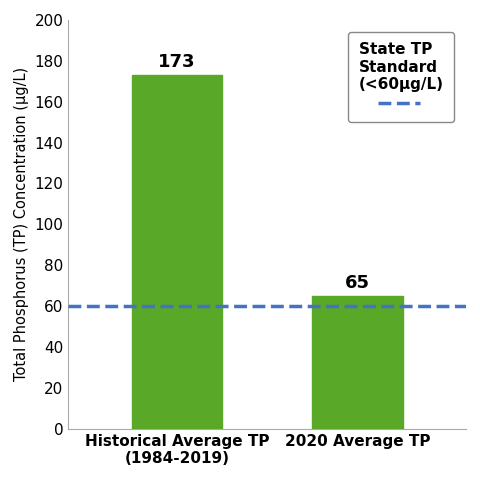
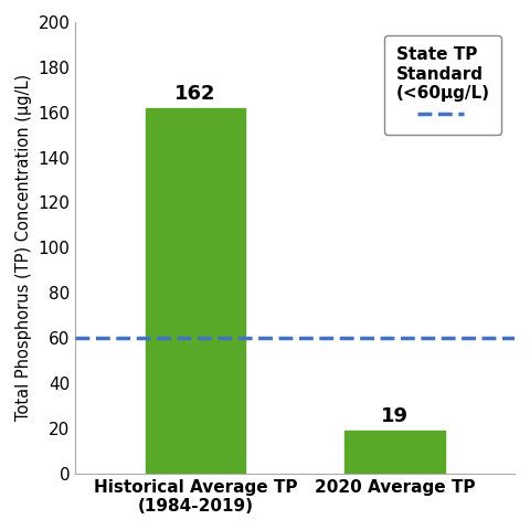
Historical Average TP (1984-2019): 173 -> 162
2020 Average TP: 65 -> 19
